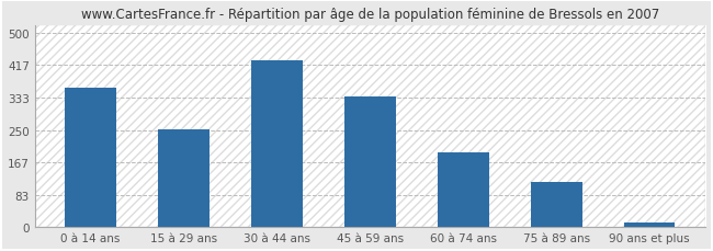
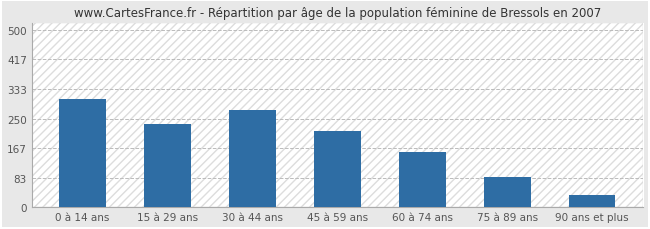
0 à 14 ans: 360 -> 305
15 à 29 ans: 253 -> 235
30 à 44 ans: 430 -> 275
45 à 59 ans: 335 -> 215
60 à 74 ans: 192 -> 155
75 à 89 ans: 115 -> 85
90 ans et plus: 12 -> 35
